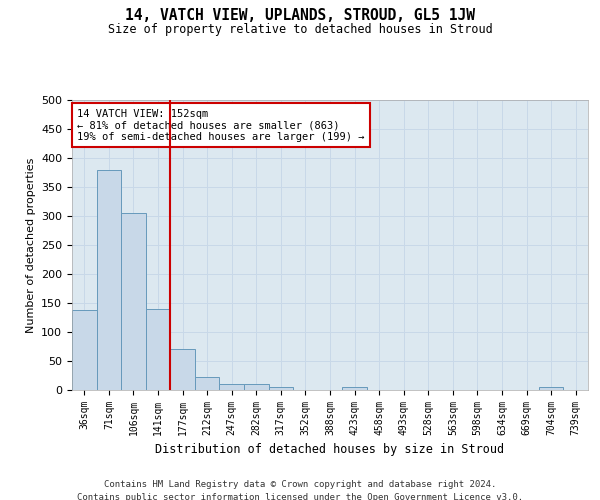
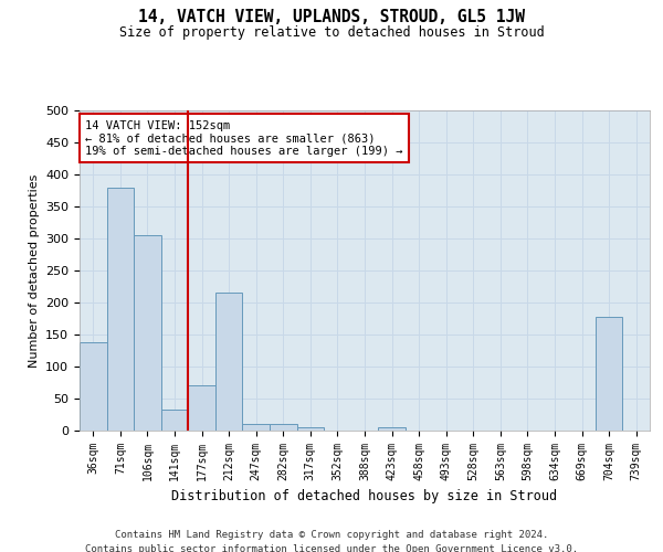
141sqm: 140 -> 32
212sqm: 23 -> 216
704sqm: 5 -> 178
